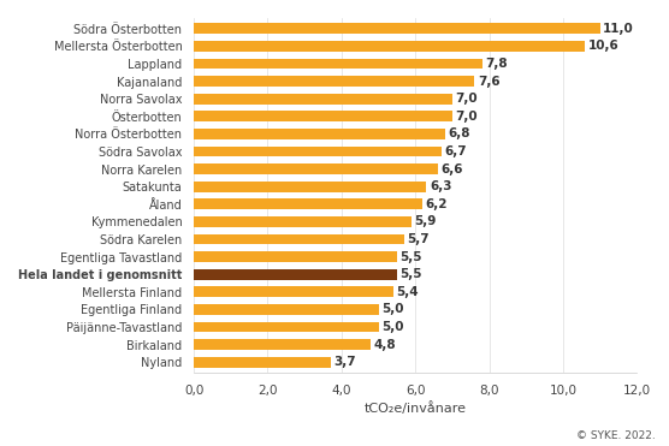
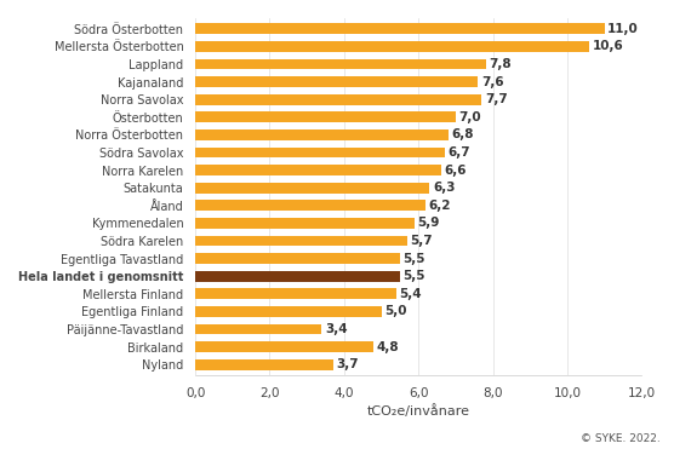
Norra Savolax: 7,0 -> 7,7
Päijänne-Tavastland: 5,0 -> 3,4
